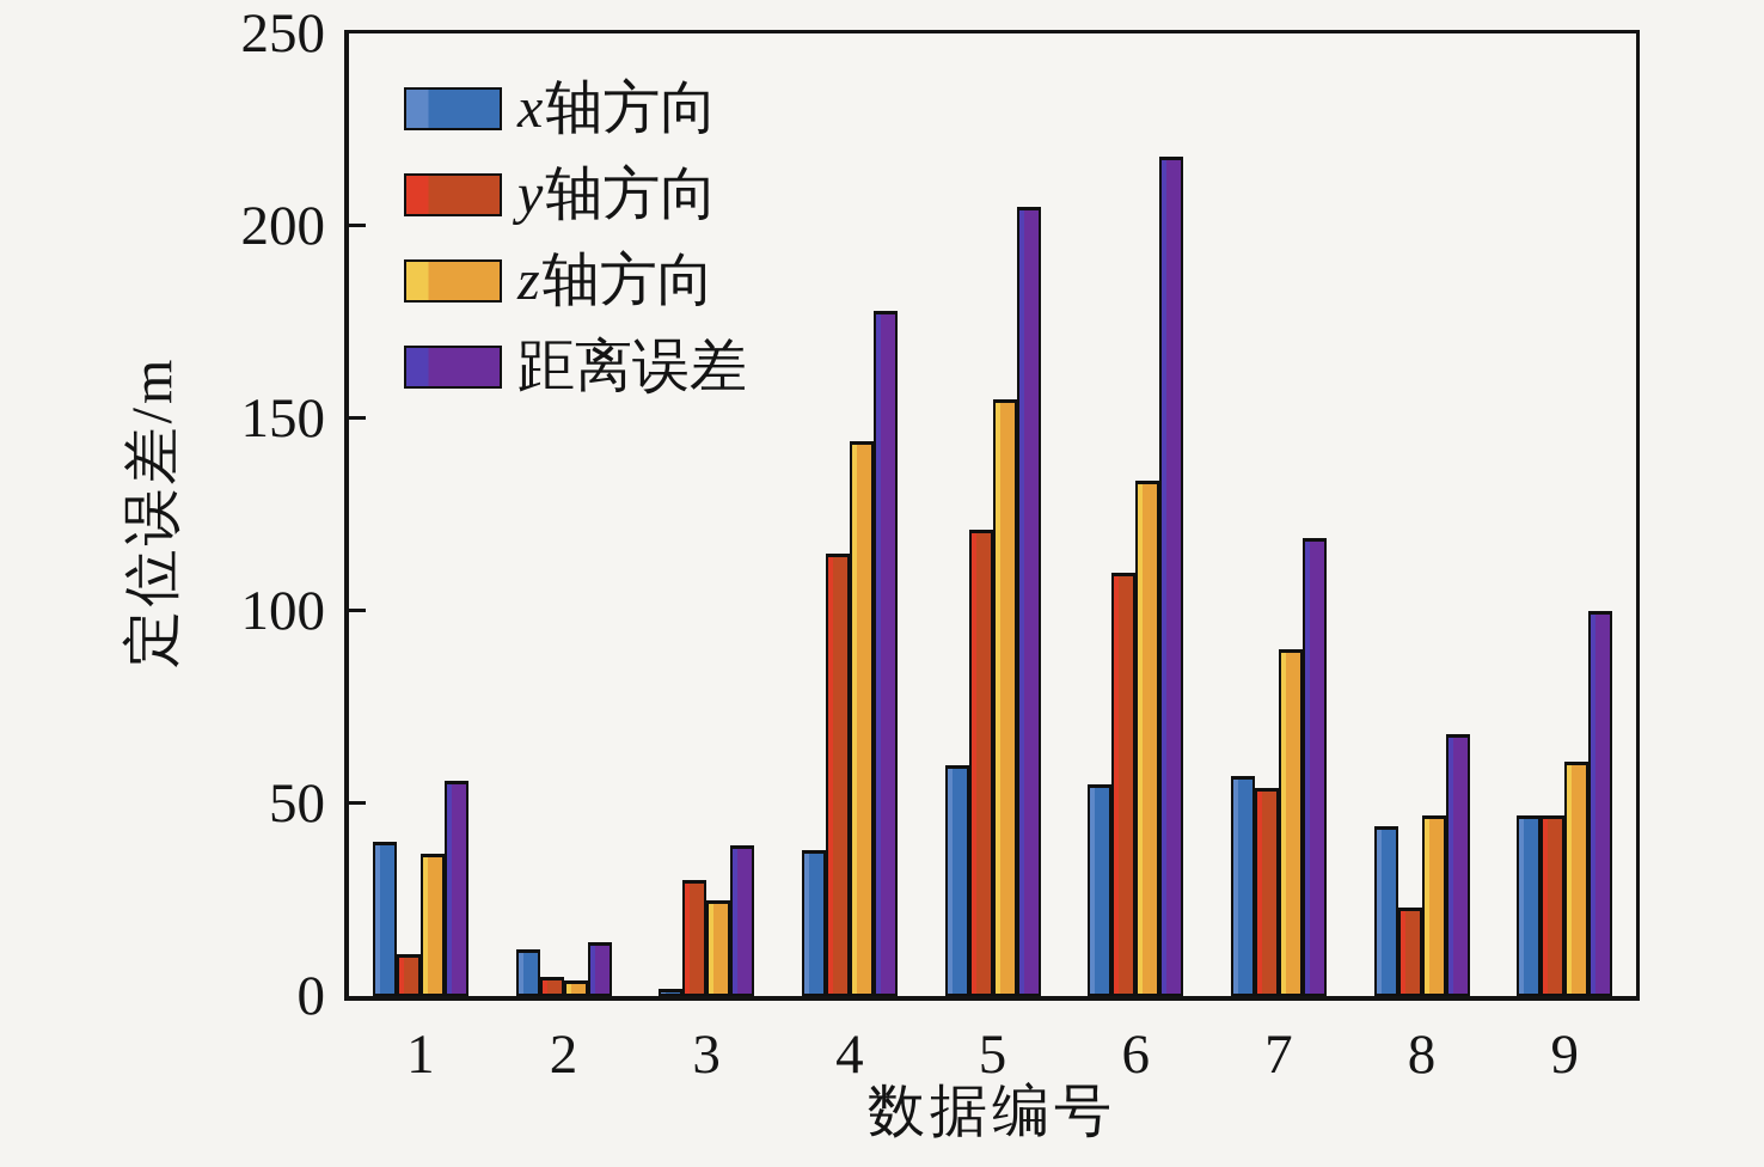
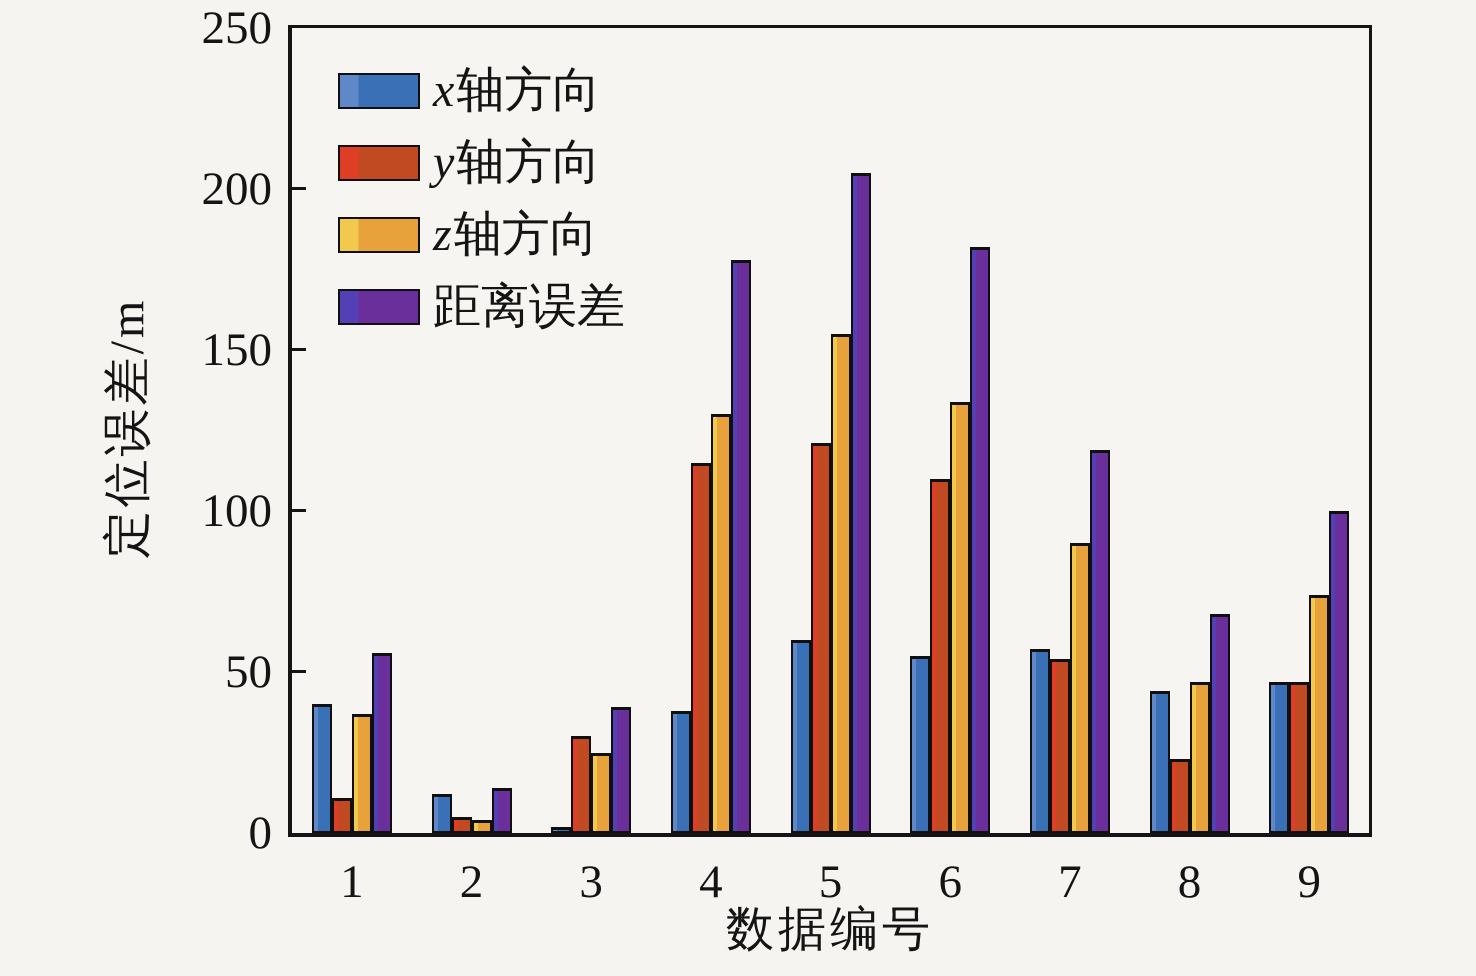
z轴方向/4: 144 -> 130
距离误差/6: 218 -> 182
z轴方向/9: 61 -> 74
